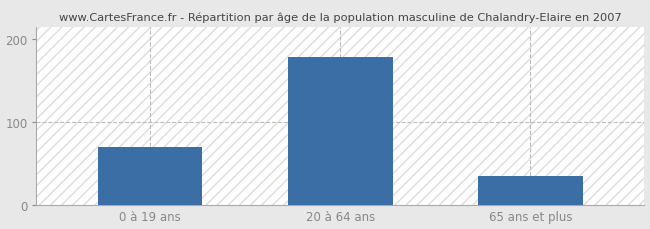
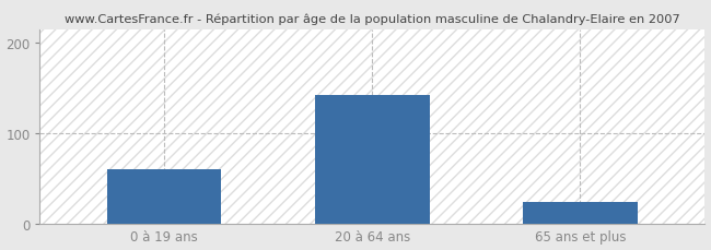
0 à 19 ans: 70 -> 60
20 à 64 ans: 178 -> 142
65 ans et plus: 35 -> 24
